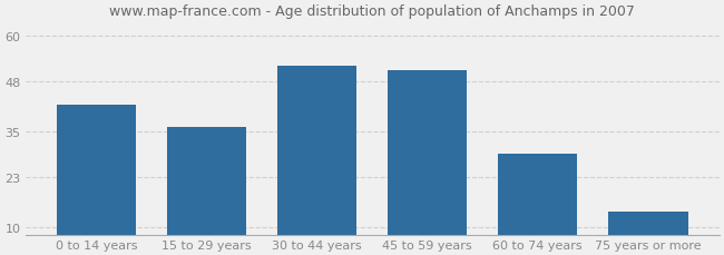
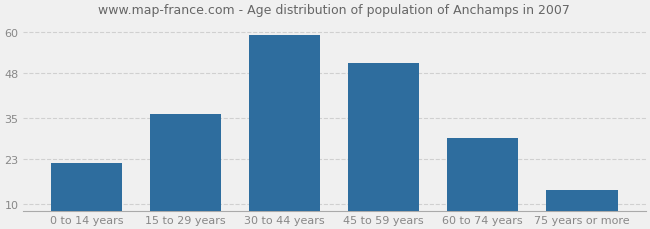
0 to 14 years: 42 -> 22
30 to 44 years: 52 -> 59
